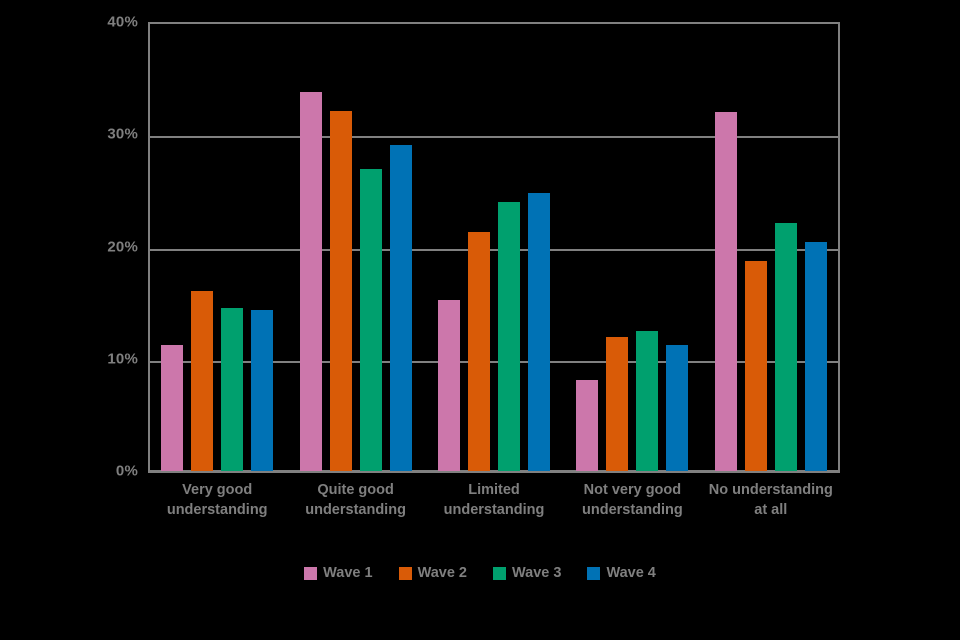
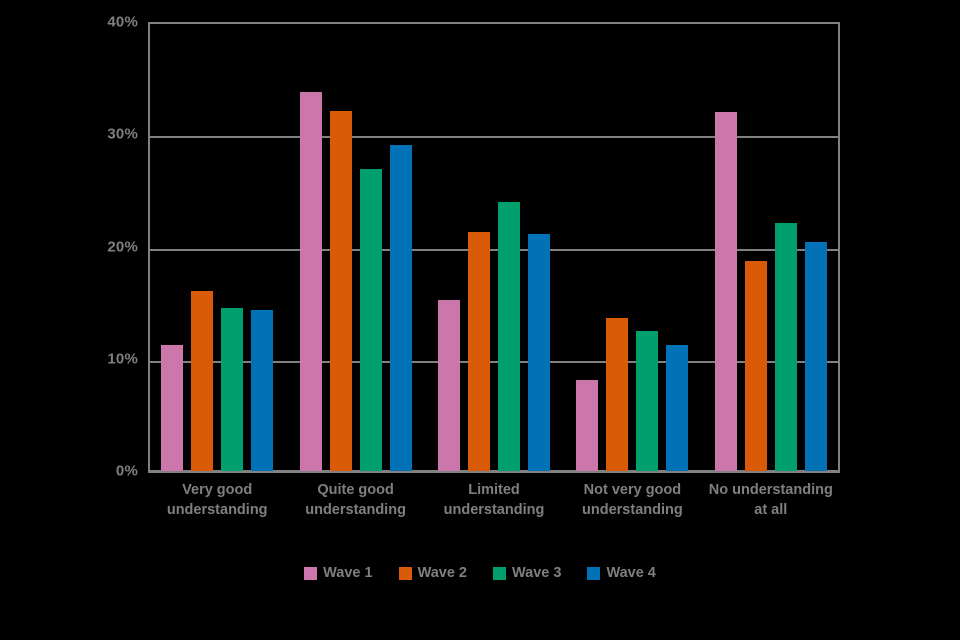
Wave 4/Limited understanding: 24.8% -> 21.1%
Wave 2/Not very good understanding: 11.9% -> 13.6%
